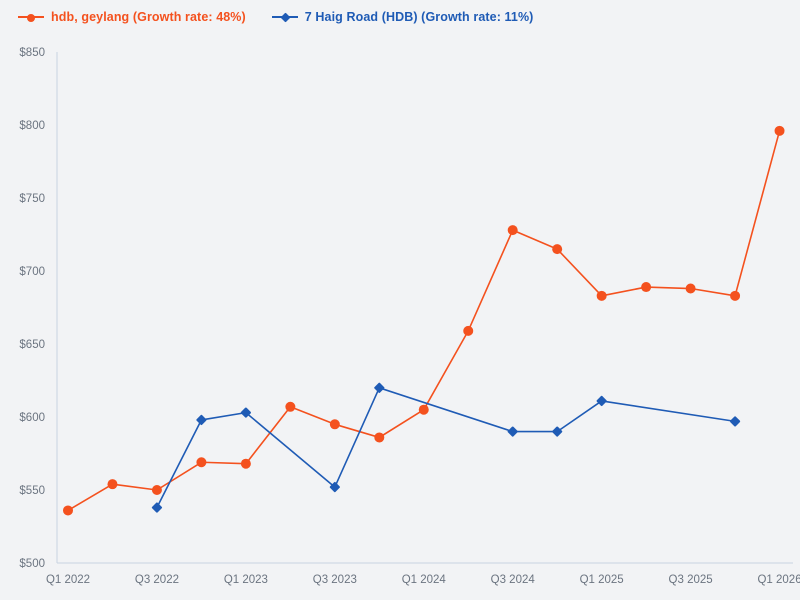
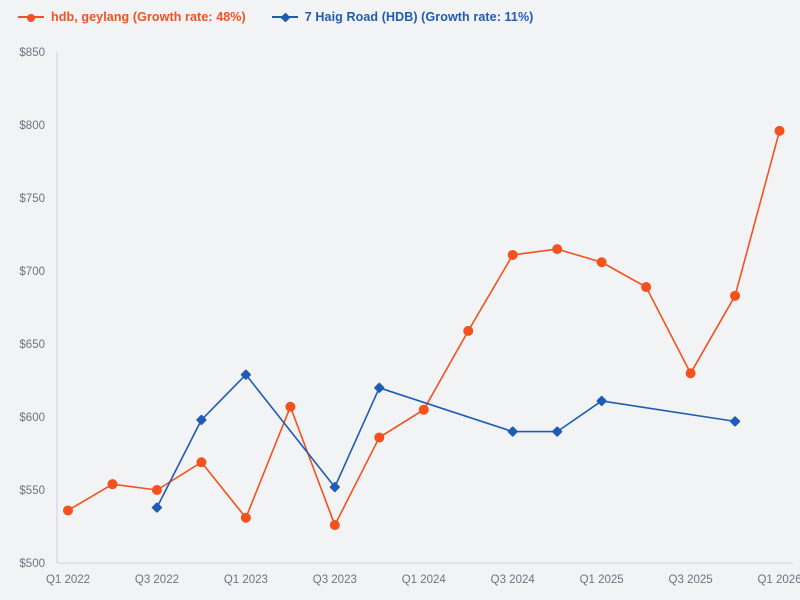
hdb, geylang (Growth rate: 48%)/Q1 2023: $568 -> $531
7 Haig Road (HDB) (Growth rate: 11%)/Q1 2023: $603 -> $629
hdb, geylang (Growth rate: 48%)/Q3 2023: $595 -> $526
hdb, geylang (Growth rate: 48%)/Q3 2024: $728 -> $711
hdb, geylang (Growth rate: 48%)/Q1 2025: $683 -> $706
hdb, geylang (Growth rate: 48%)/Q3 2025: $688 -> $630
